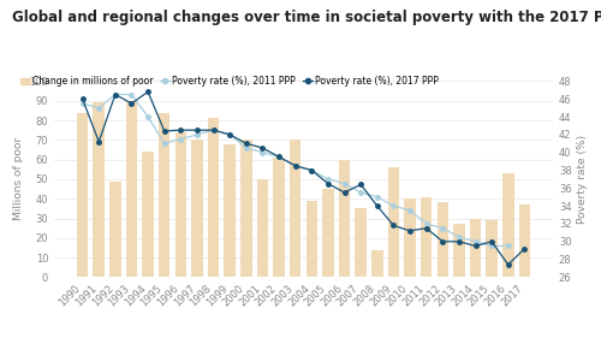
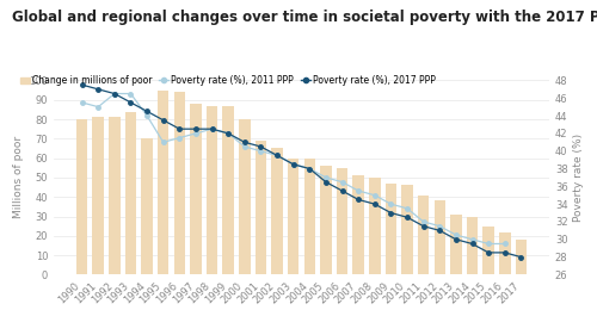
Change in millions of poor/1990: 84 -> 80
Poverty rate (%), 2017 PPP/1990: 46.0 -> 47.5
Change in millions of poor/1991: 89 -> 81
Poverty rate (%), 2017 PPP/1991: 41.2 -> 47.0
Change in millions of poor/1992: 49 -> 81
Change in millions of poor/1993: 90 -> 84
Change in millions of poor/1994: 64 -> 70
Poverty rate (%), 2017 PPP/1994: 46.8 -> 44.5
Change in millions of poor/1995: 84 -> 95
Poverty rate (%), 2017 PPP/1995: 42.4 -> 43.5
Change in millions of poor/1996: 74 -> 94
Change in millions of poor/1997: 70 -> 88
Change in millions of poor/1998: 81 -> 87
Change in millions of poor/1999: 68 -> 87
Change in millions of poor/2000: 70 -> 80
Change in millions of poor/2001: 50 -> 69
Change in millions of poor/2002: 61 -> 65
Change in millions of poor/2003: 70 -> 60
Change in millions of poor/2004: 39 -> 60
Change in millions of poor/2005: 45 -> 56
Change in millions of poor/2006: 60 -> 55
Change in millions of poor/2007: 35 -> 51
Poverty rate (%), 2017 PPP/2007: 36.4 -> 34.5
Change in millions of poor/2008: 14 -> 50
Change in millions of poor/2009: 56 -> 47
Poverty rate (%), 2017 PPP/2009: 31.8 -> 33.0
Change in millions of poor/2010: 40 -> 46
Poverty rate (%), 2017 PPP/2010: 31.2 -> 32.5
Poverty rate (%), 2017 PPP/2012: 30.0 -> 31.0
Change in millions of poor/2013: 27 -> 31
Change in millions of poor/2015: 29 -> 25
Poverty rate (%), 2017 PPP/2015: 30.0 -> 28.5
Change in millions of poor/2016: 53 -> 22
Poverty rate (%), 2017 PPP/2016: 27.4 -> 28.5
Change in millions of poor/2017: 37 -> 18
Poverty rate (%), 2017 PPP/2017: 29.2 -> 28.0
